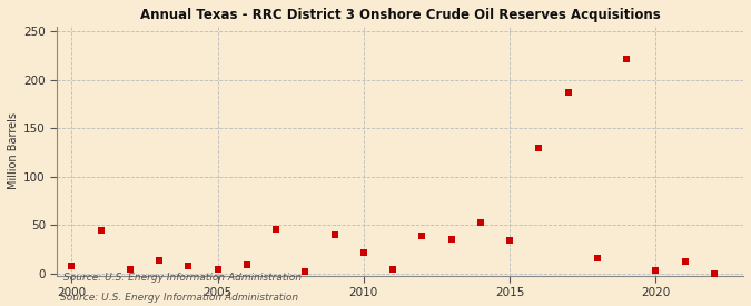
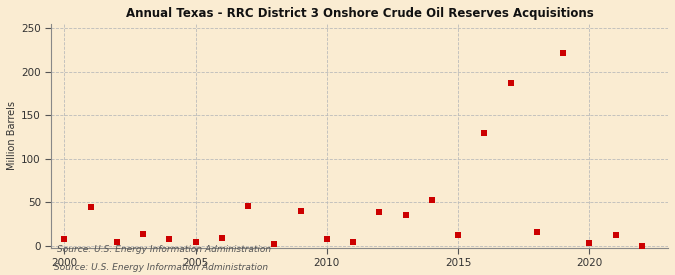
2010: 22 -> 8
2015: 34 -> 13
